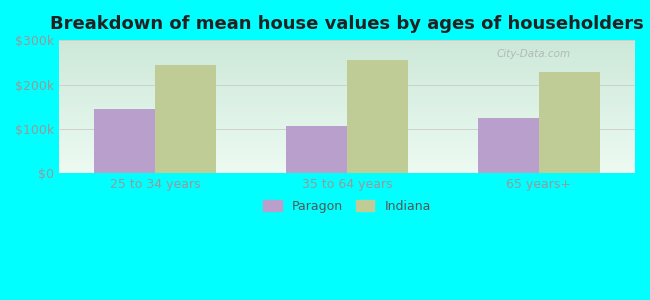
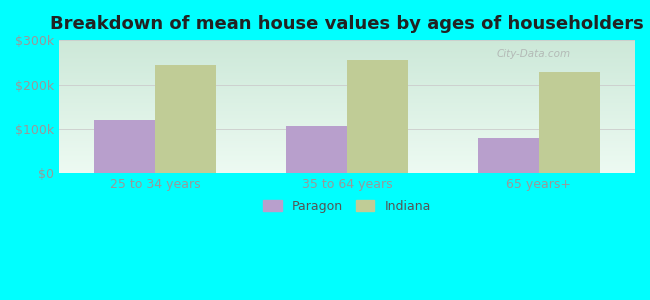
Paragon/25 to 34 years: $145k -> $120k
Paragon/65 years+: $125k -> $80k
